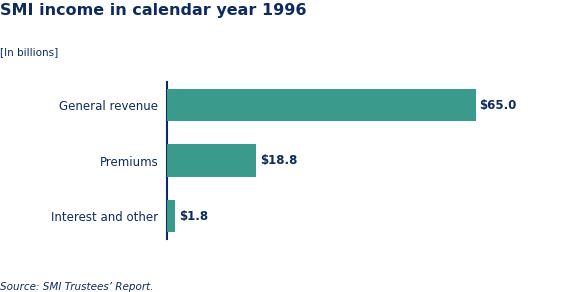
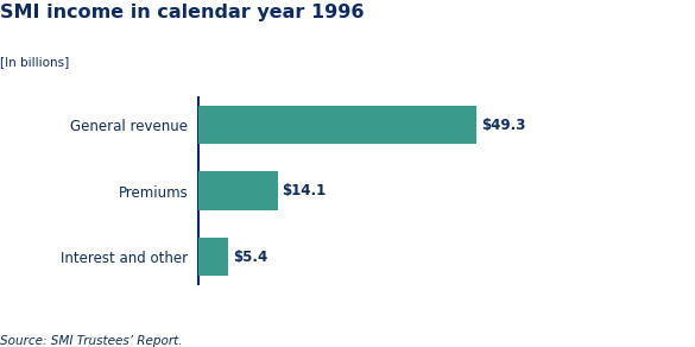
General revenue: $65.0 -> $49.3
Premiums: $18.8 -> $14.1
Interest and other: $1.8 -> $5.4
